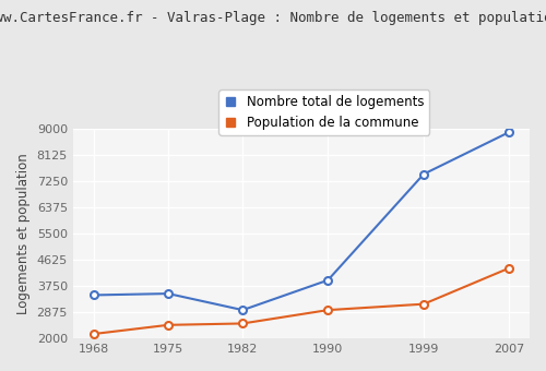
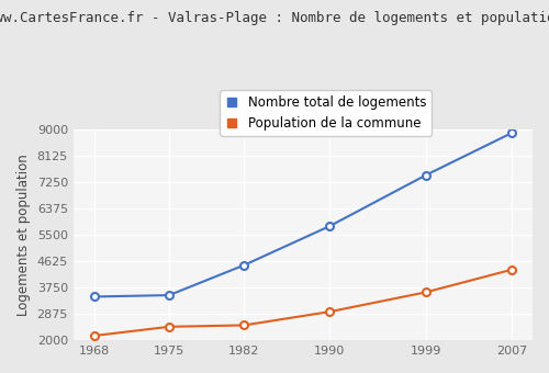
Nombre total de logements/1982: 2950 -> 4500
Nombre total de logements/1990: 3950 -> 5800
Population de la commune/1999: 3150 -> 3600
